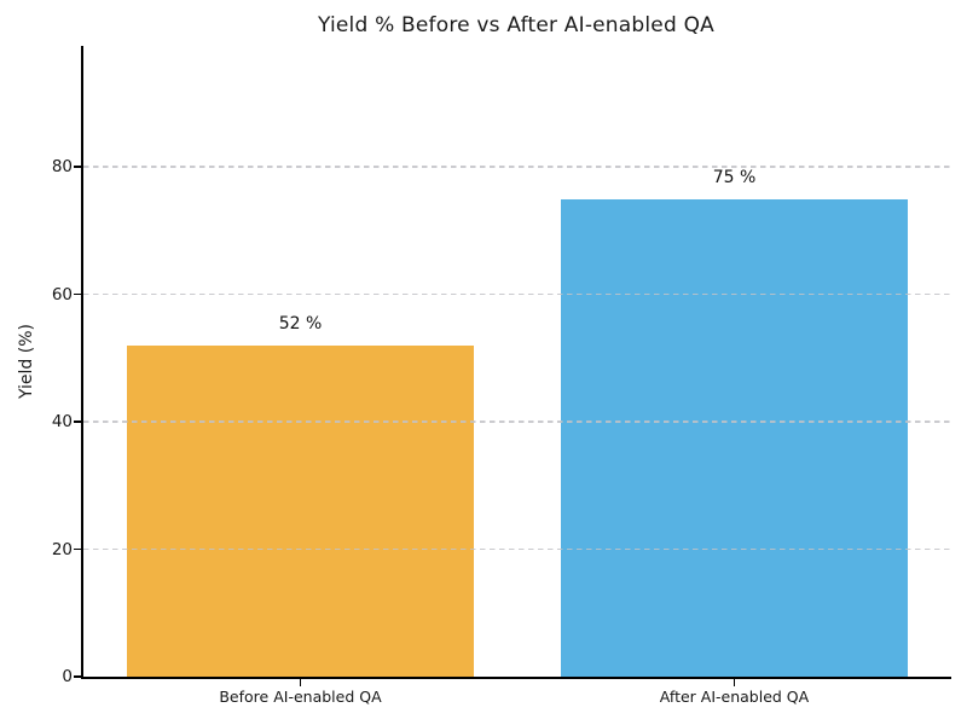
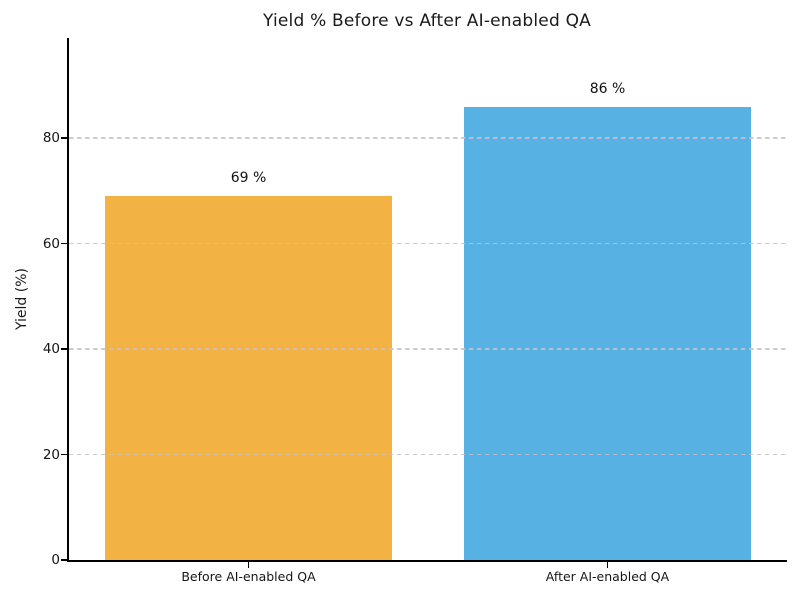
Before AI-enabled QA: 52 -> 69
After AI-enabled QA: 75 -> 86
